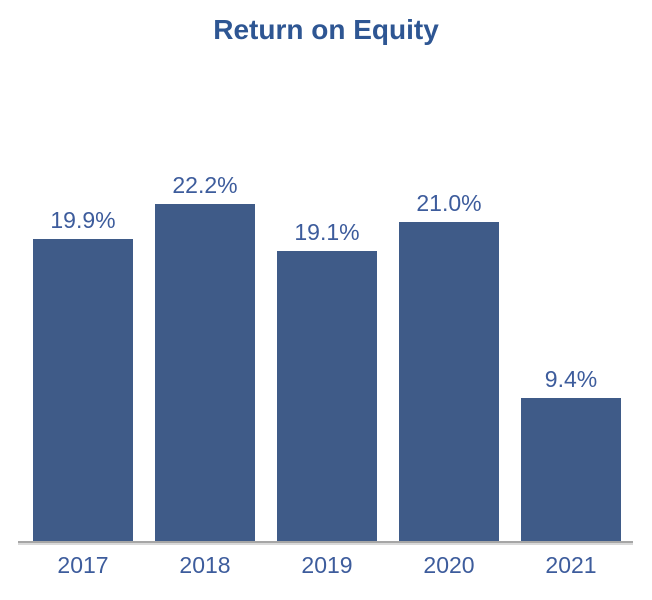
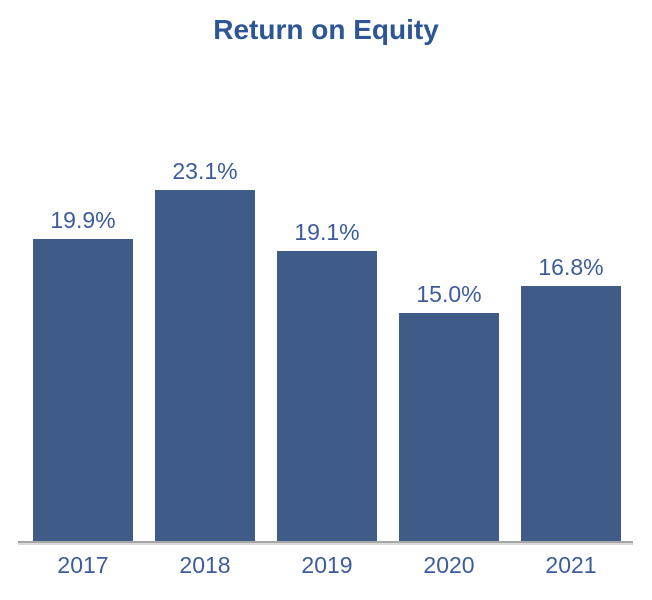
2018: 22.2% -> 23.1%
2020: 21.0% -> 15.0%
2021: 9.4% -> 16.8%
